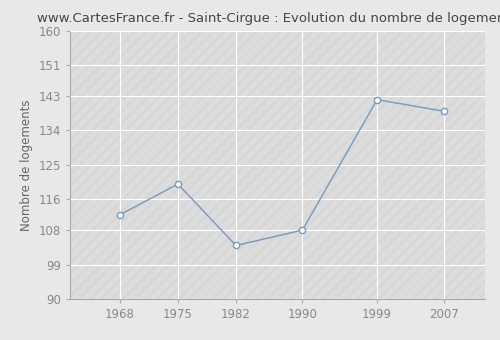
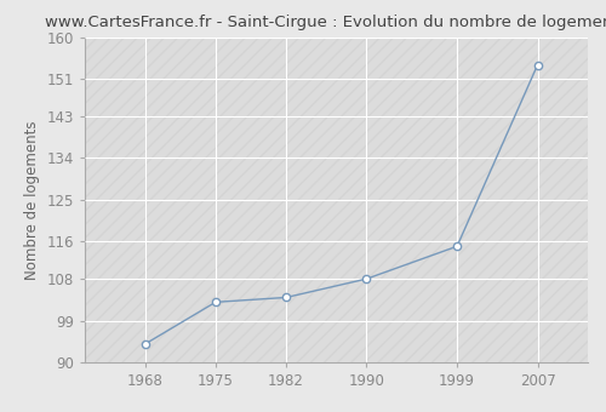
1968: 112 -> 94
1975: 120 -> 103
1999: 142 -> 115
2007: 139 -> 154
